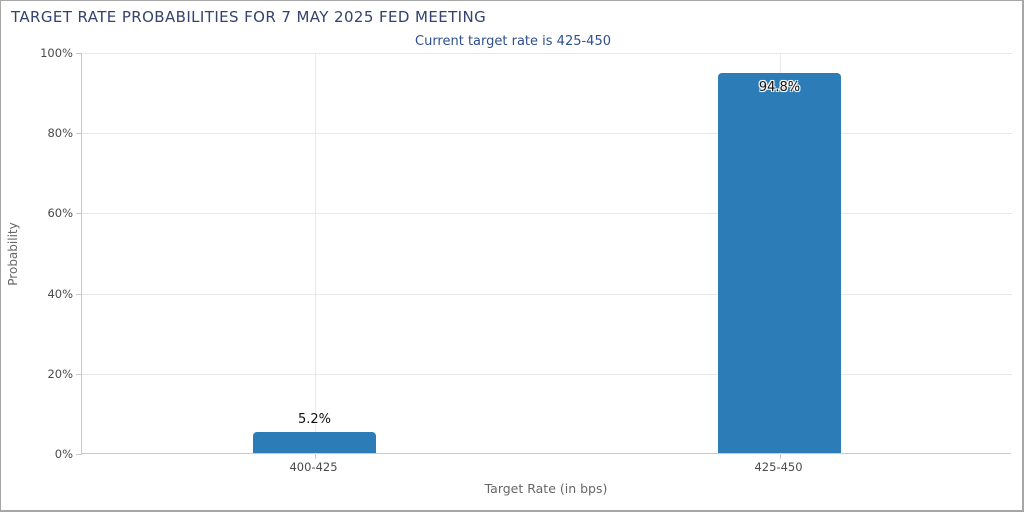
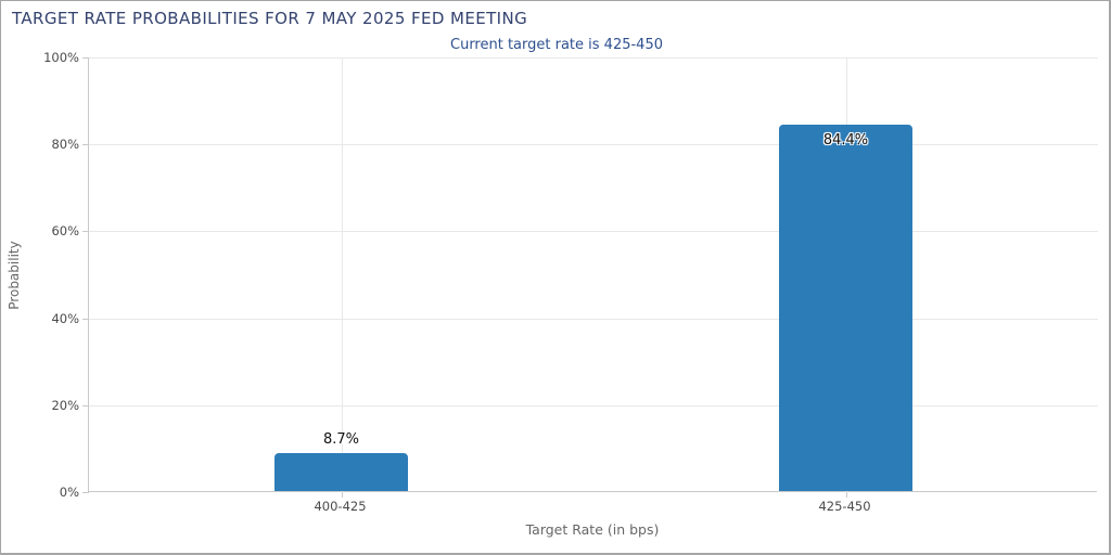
400-425: 5.2% -> 8.7%
425-450: 94.8% -> 84.4%
